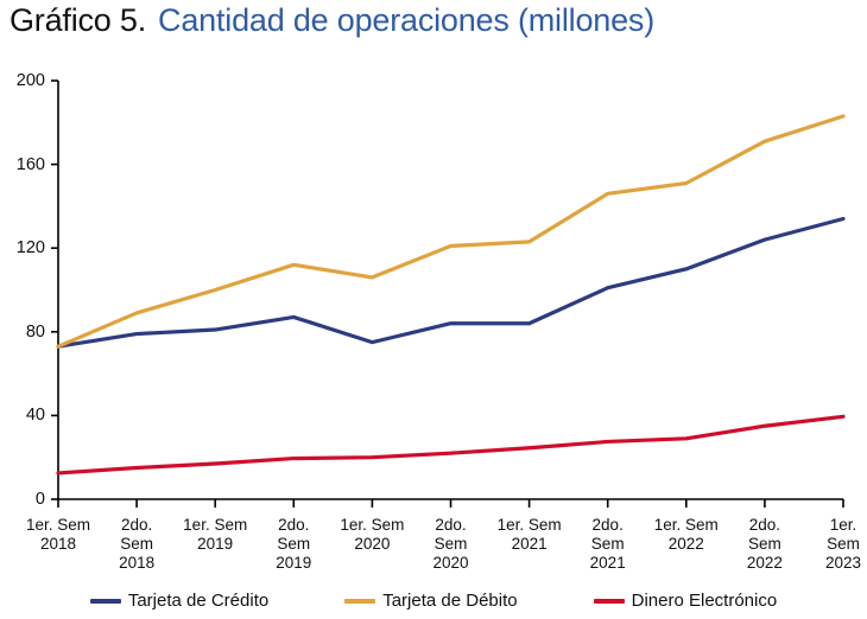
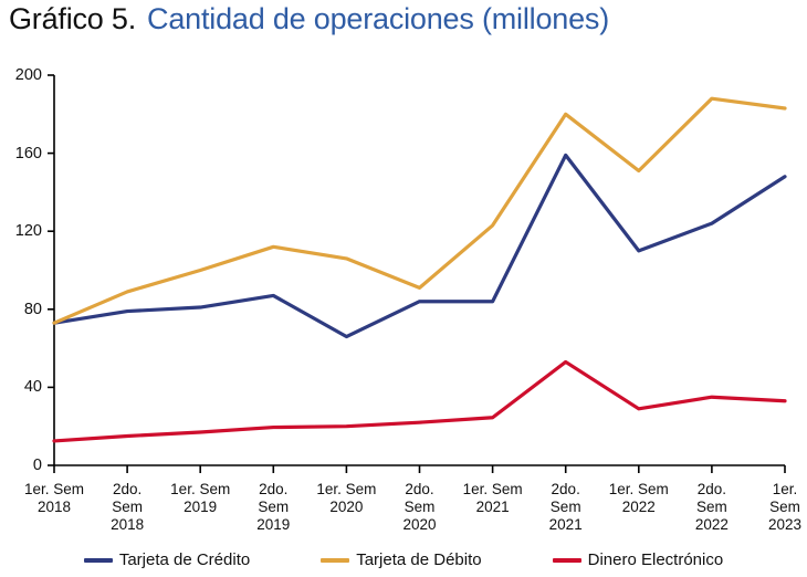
Tarjeta de Crédito/1er. Sem 2020: 75 -> 66
Tarjeta de Débito/2do. Sem 2020: 121 -> 91
Tarjeta de Crédito/2do. Sem 2021: 101 -> 159
Tarjeta de Débito/2do. Sem 2021: 146 -> 180
Dinero Electrónico/2do. Sem 2021: 28 -> 53
Tarjeta de Débito/2do. Sem 2022: 171 -> 188
Tarjeta de Crédito/1er. Sem 2023: 134 -> 148
Dinero Electrónico/1er. Sem 2023: 40 -> 33
